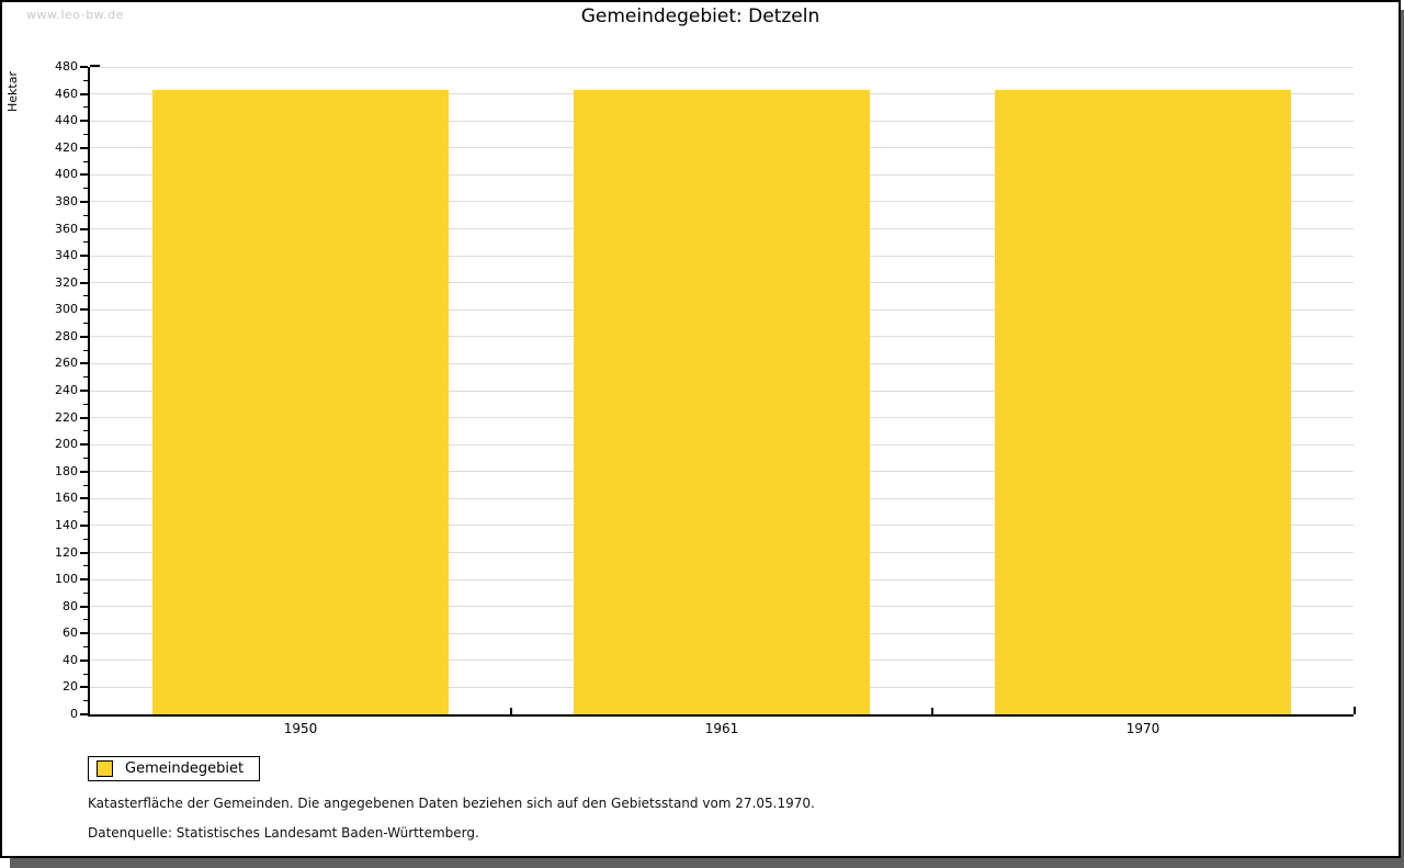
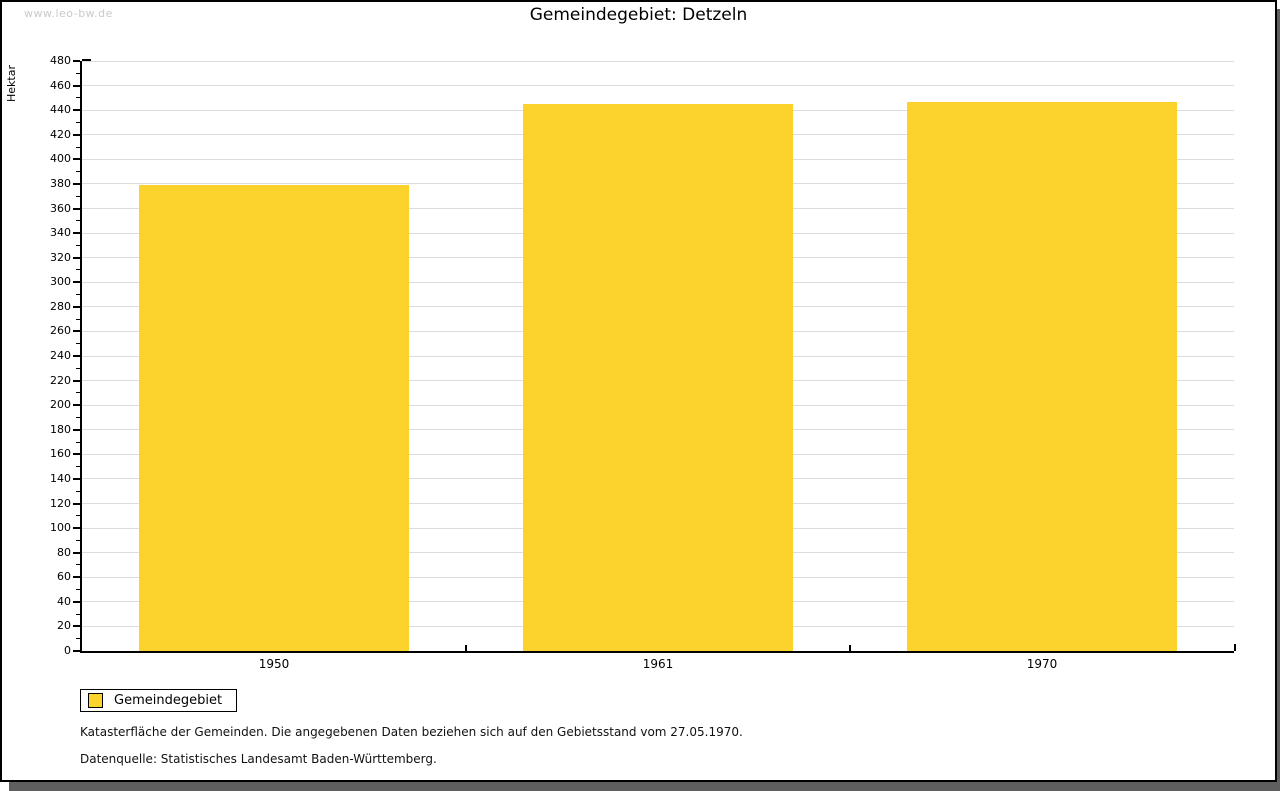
1950: 463 -> 379
1961: 463 -> 445
1970: 463 -> 447
